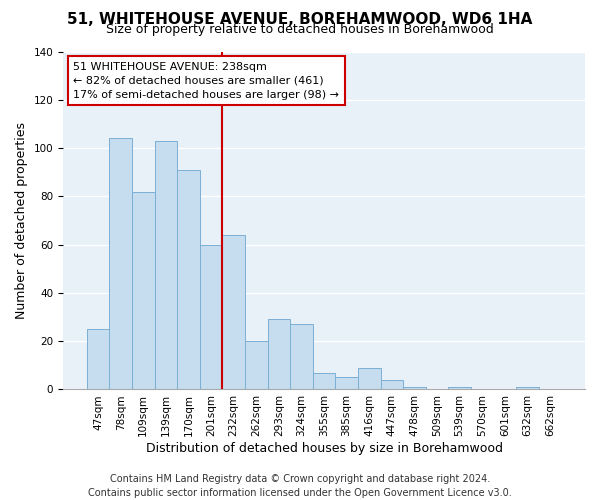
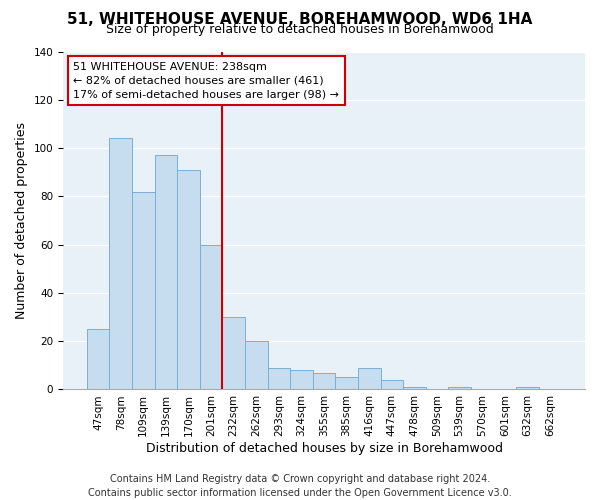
139sqm: 103 -> 97
232sqm: 64 -> 30
293sqm: 29 -> 9
324sqm: 27 -> 8
